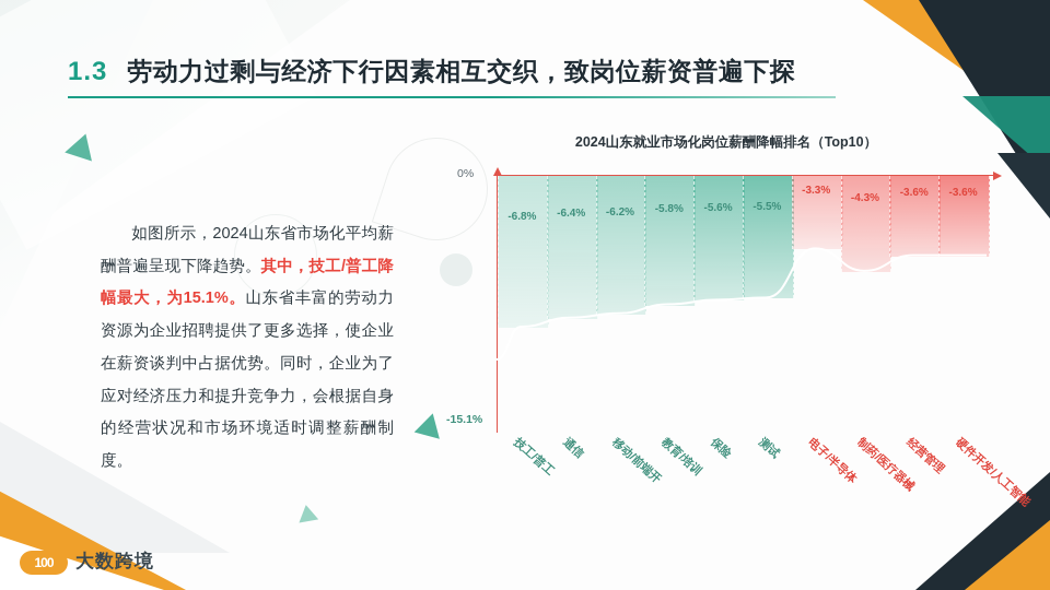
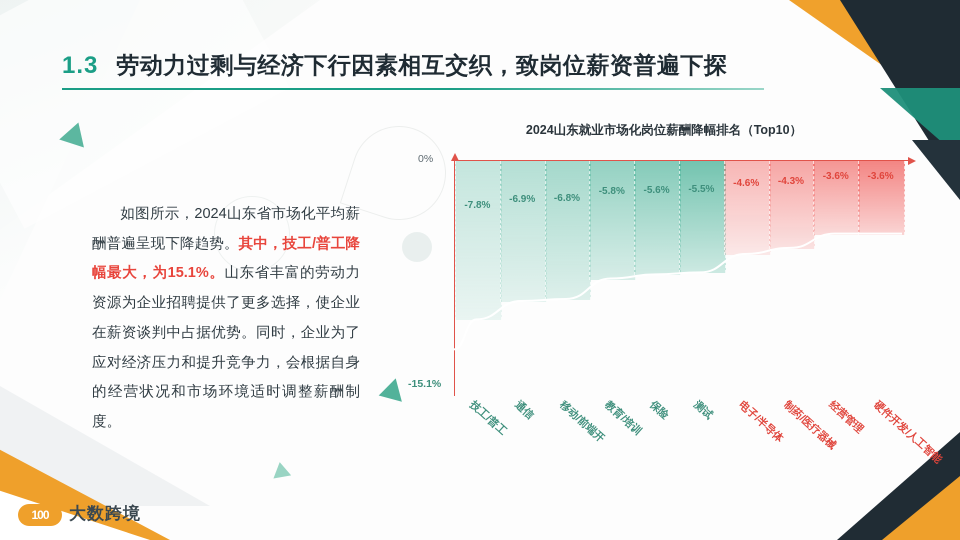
技工/普工: -6.8% -> -7.8%
通信: -6.4% -> -6.9%
移动/前端开: -6.2% -> -6.8%
电子/半导体: -3.3% -> -4.6%
